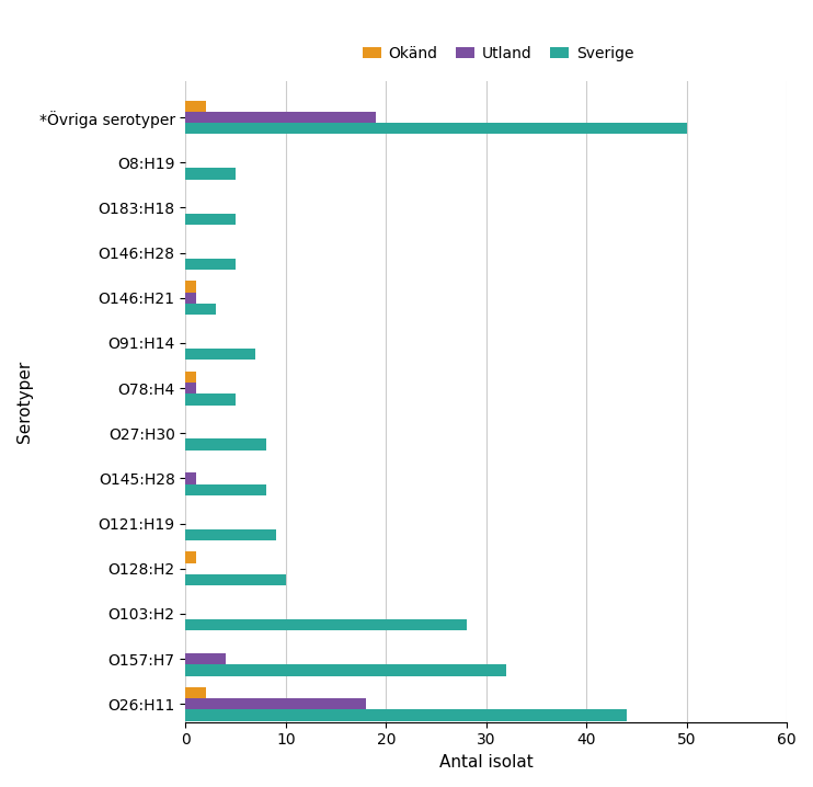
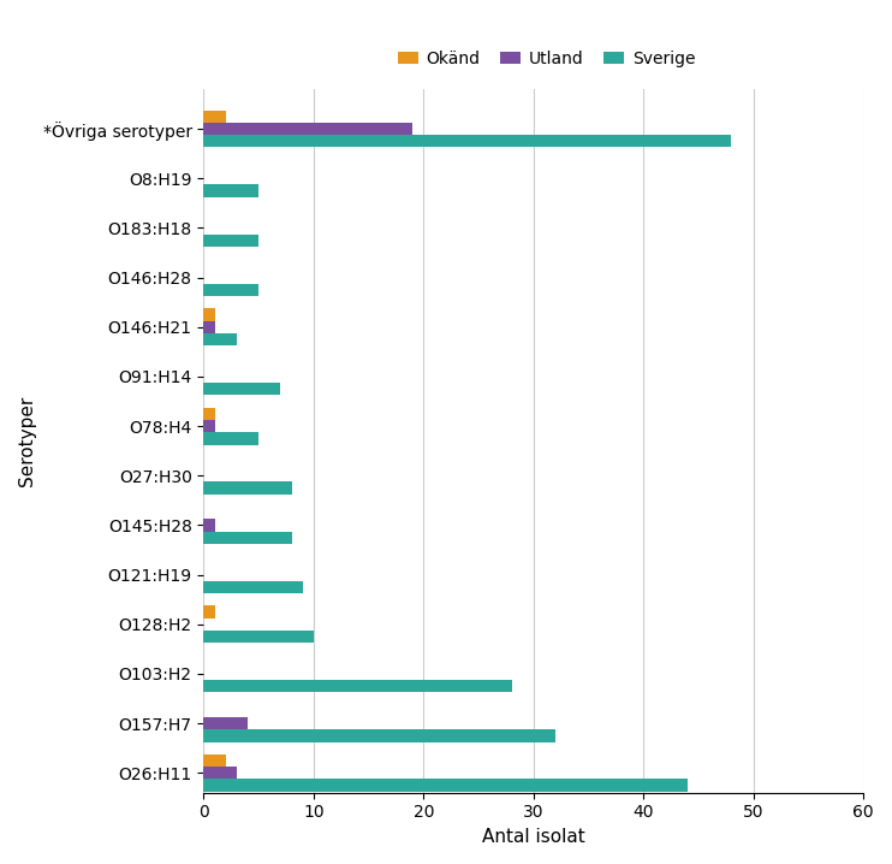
Sverige/*Övriga serotyper: 50 -> 48
Utland/O26:H11: 18 -> 3
